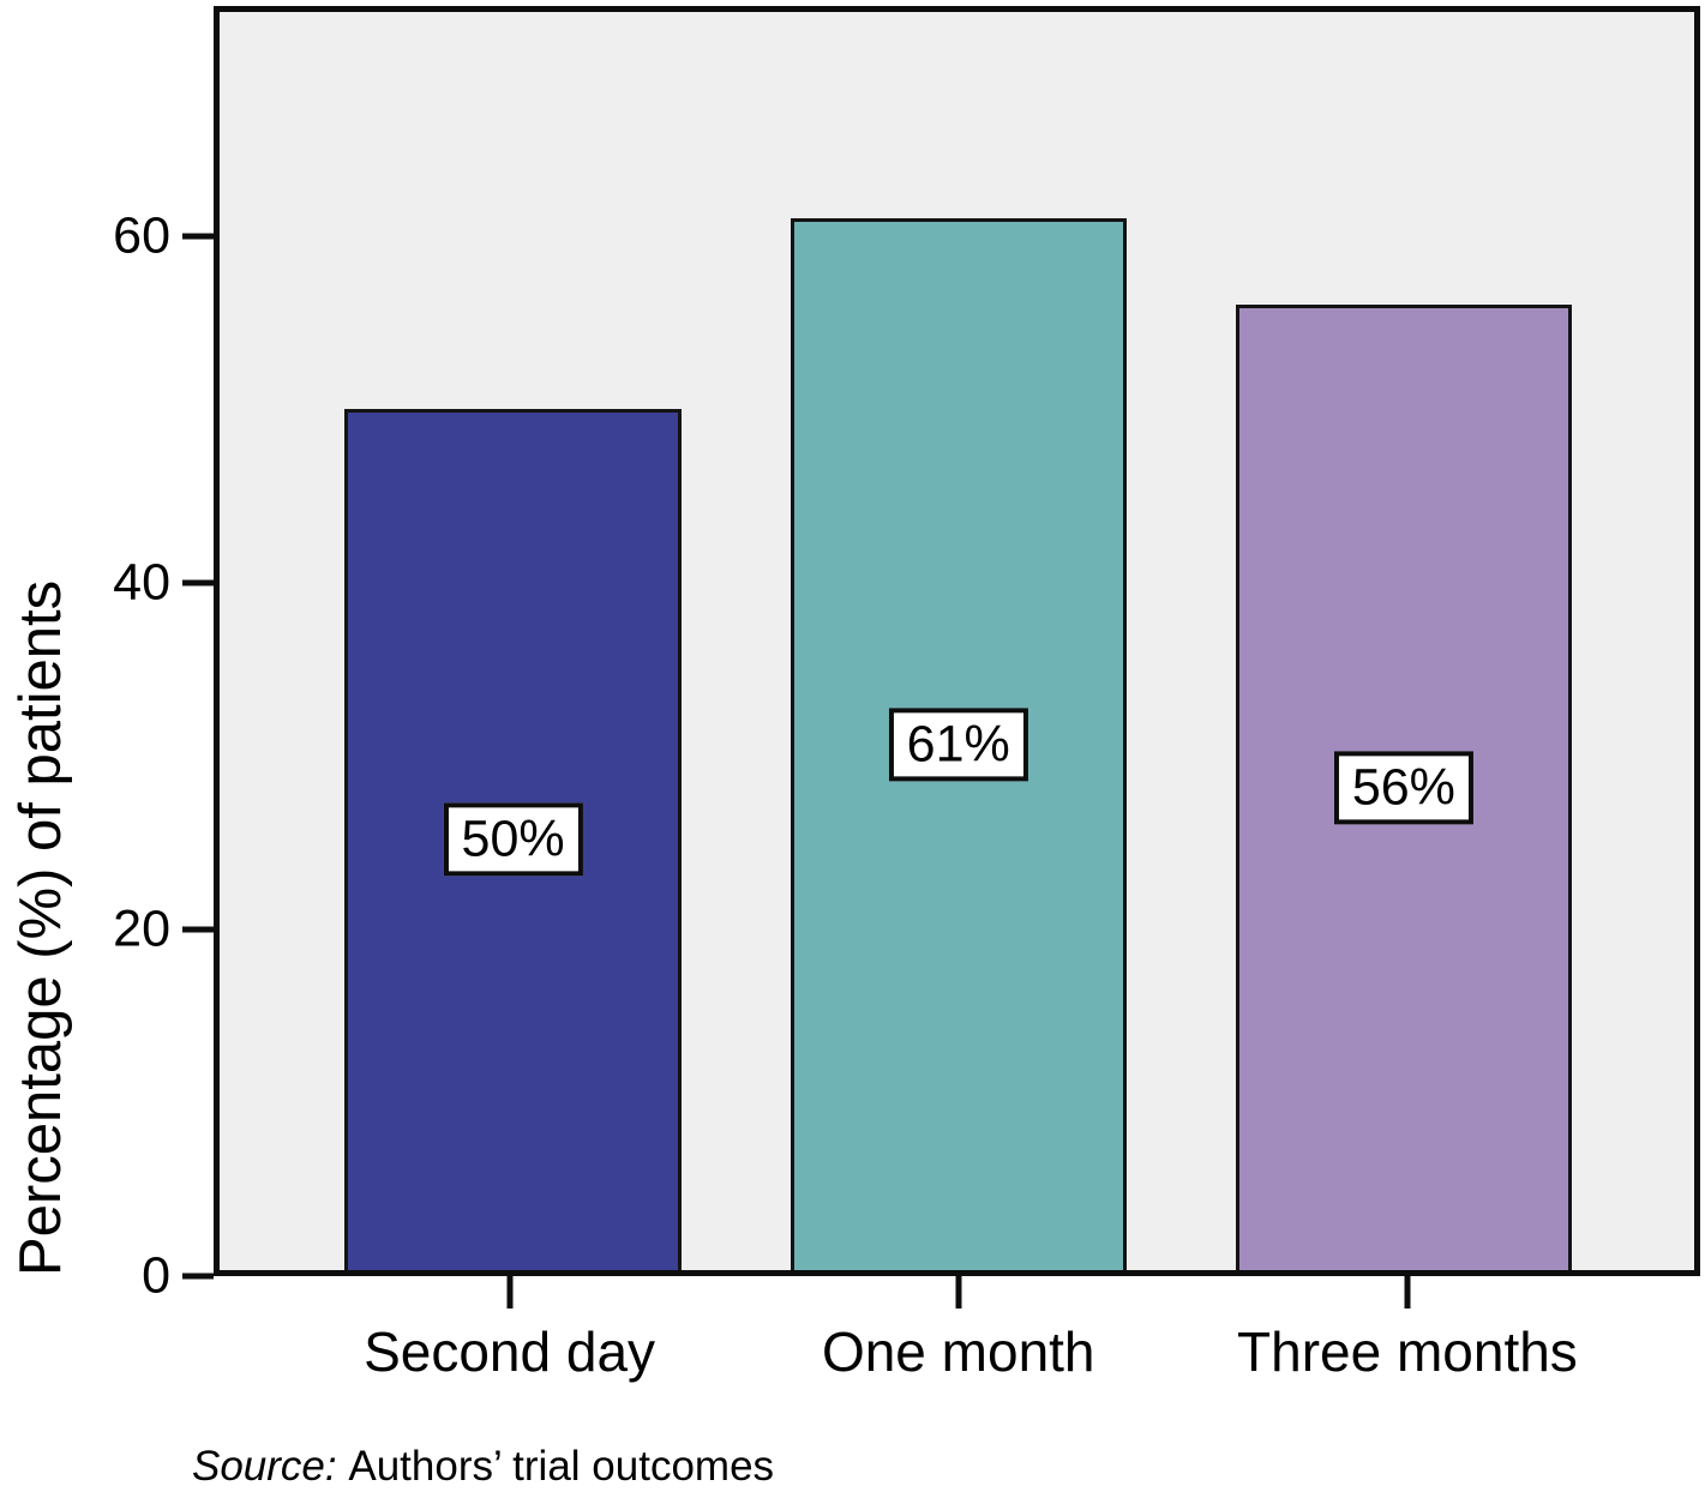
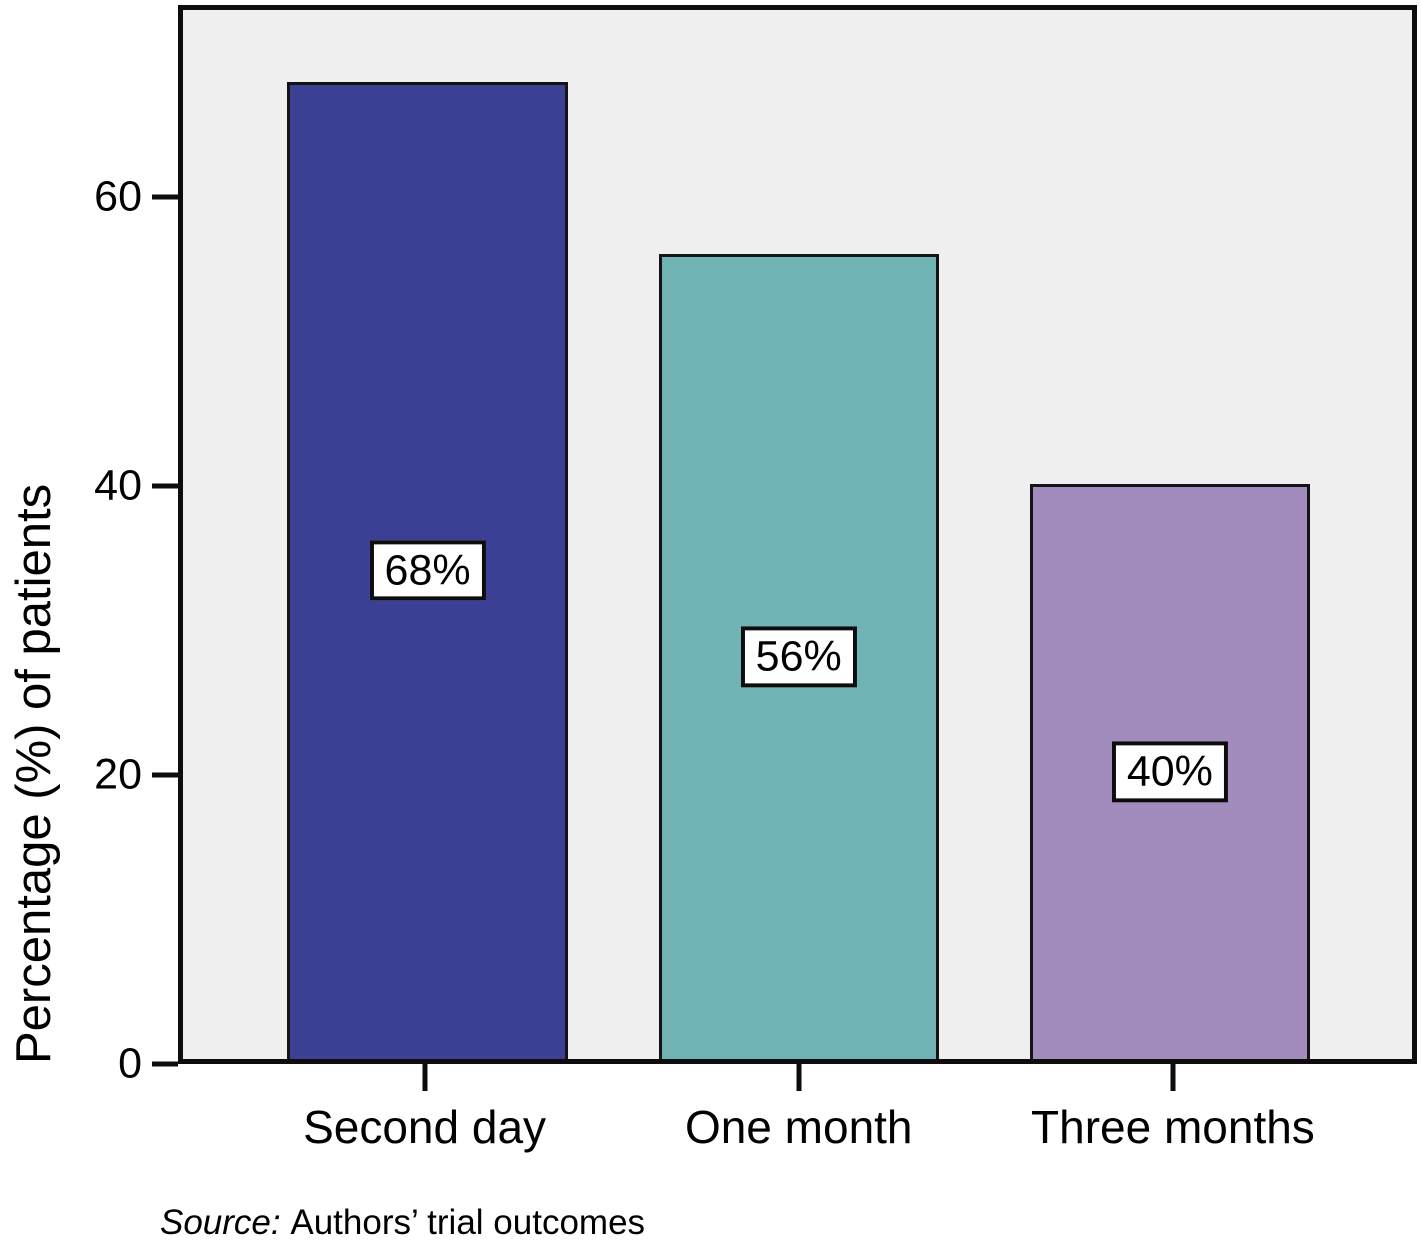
Second day: 50% -> 68%
One month: 61% -> 56%
Three months: 56% -> 40%
